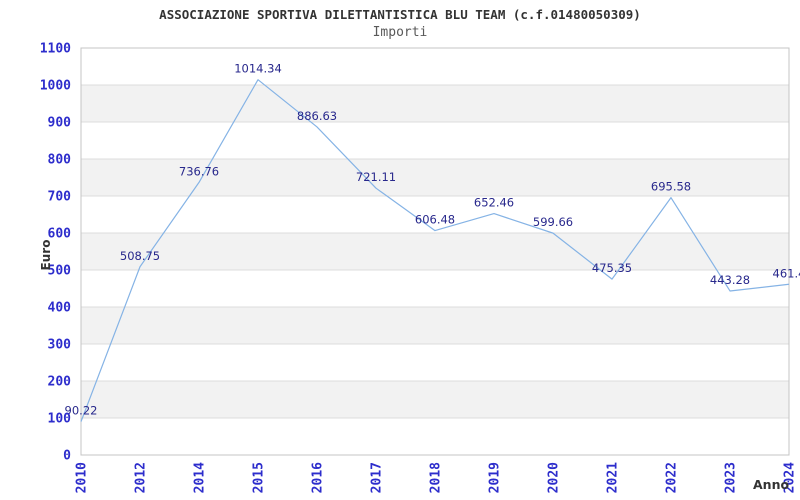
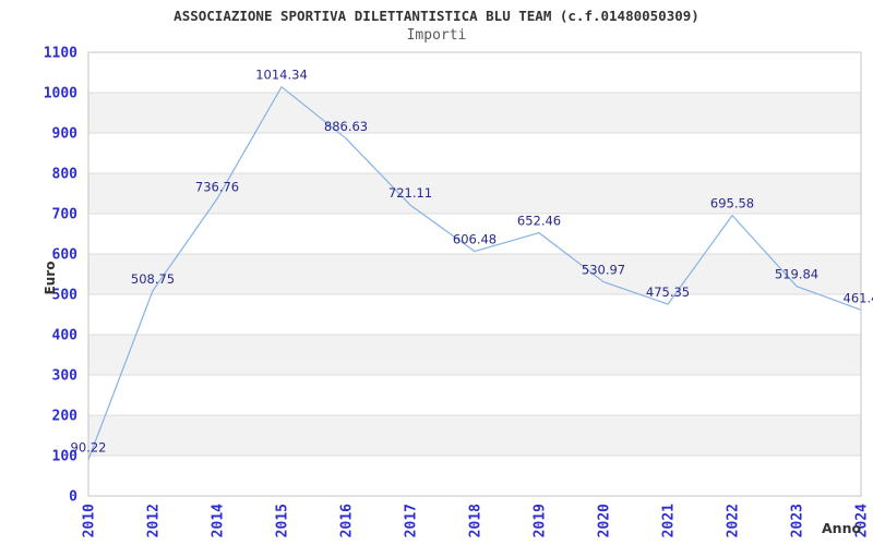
2020: 599.66 -> 530.97
2023: 443.28 -> 519.84
